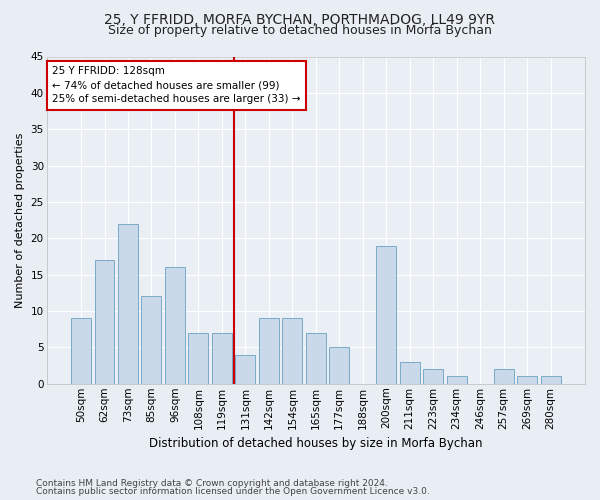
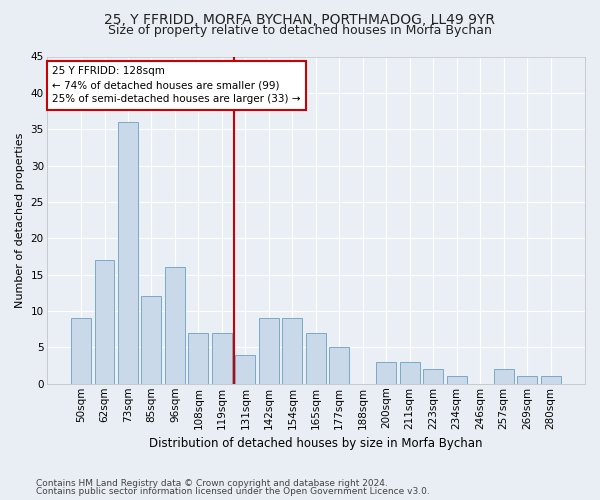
73sqm: 22 -> 36
200sqm: 19 -> 3
